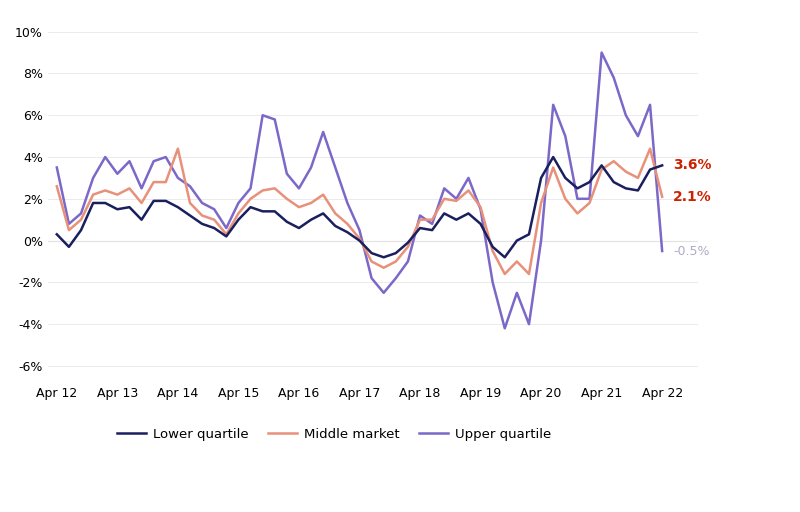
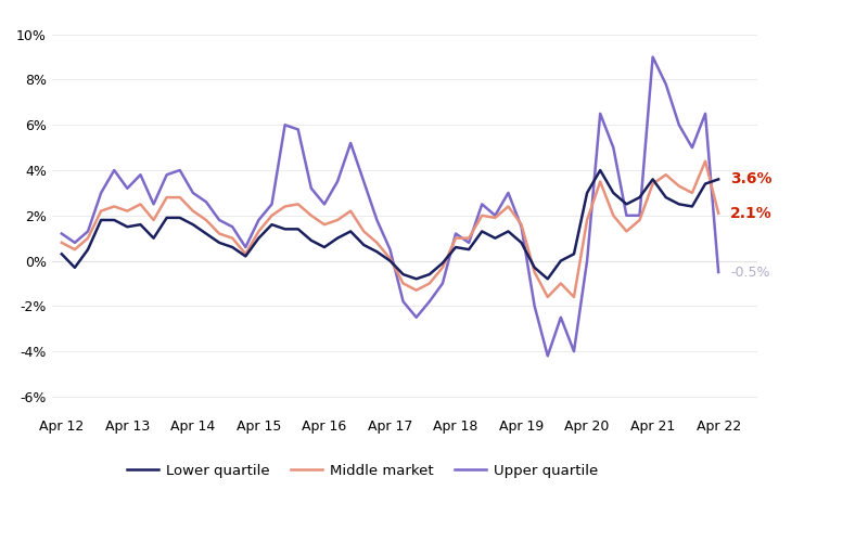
Middle market/Apr 12: 2.6% -> 0.8%
Upper quartile/Apr 12: 3.5% -> 1.2%
Middle market/Apr 14: 4.4% -> 2.2%
